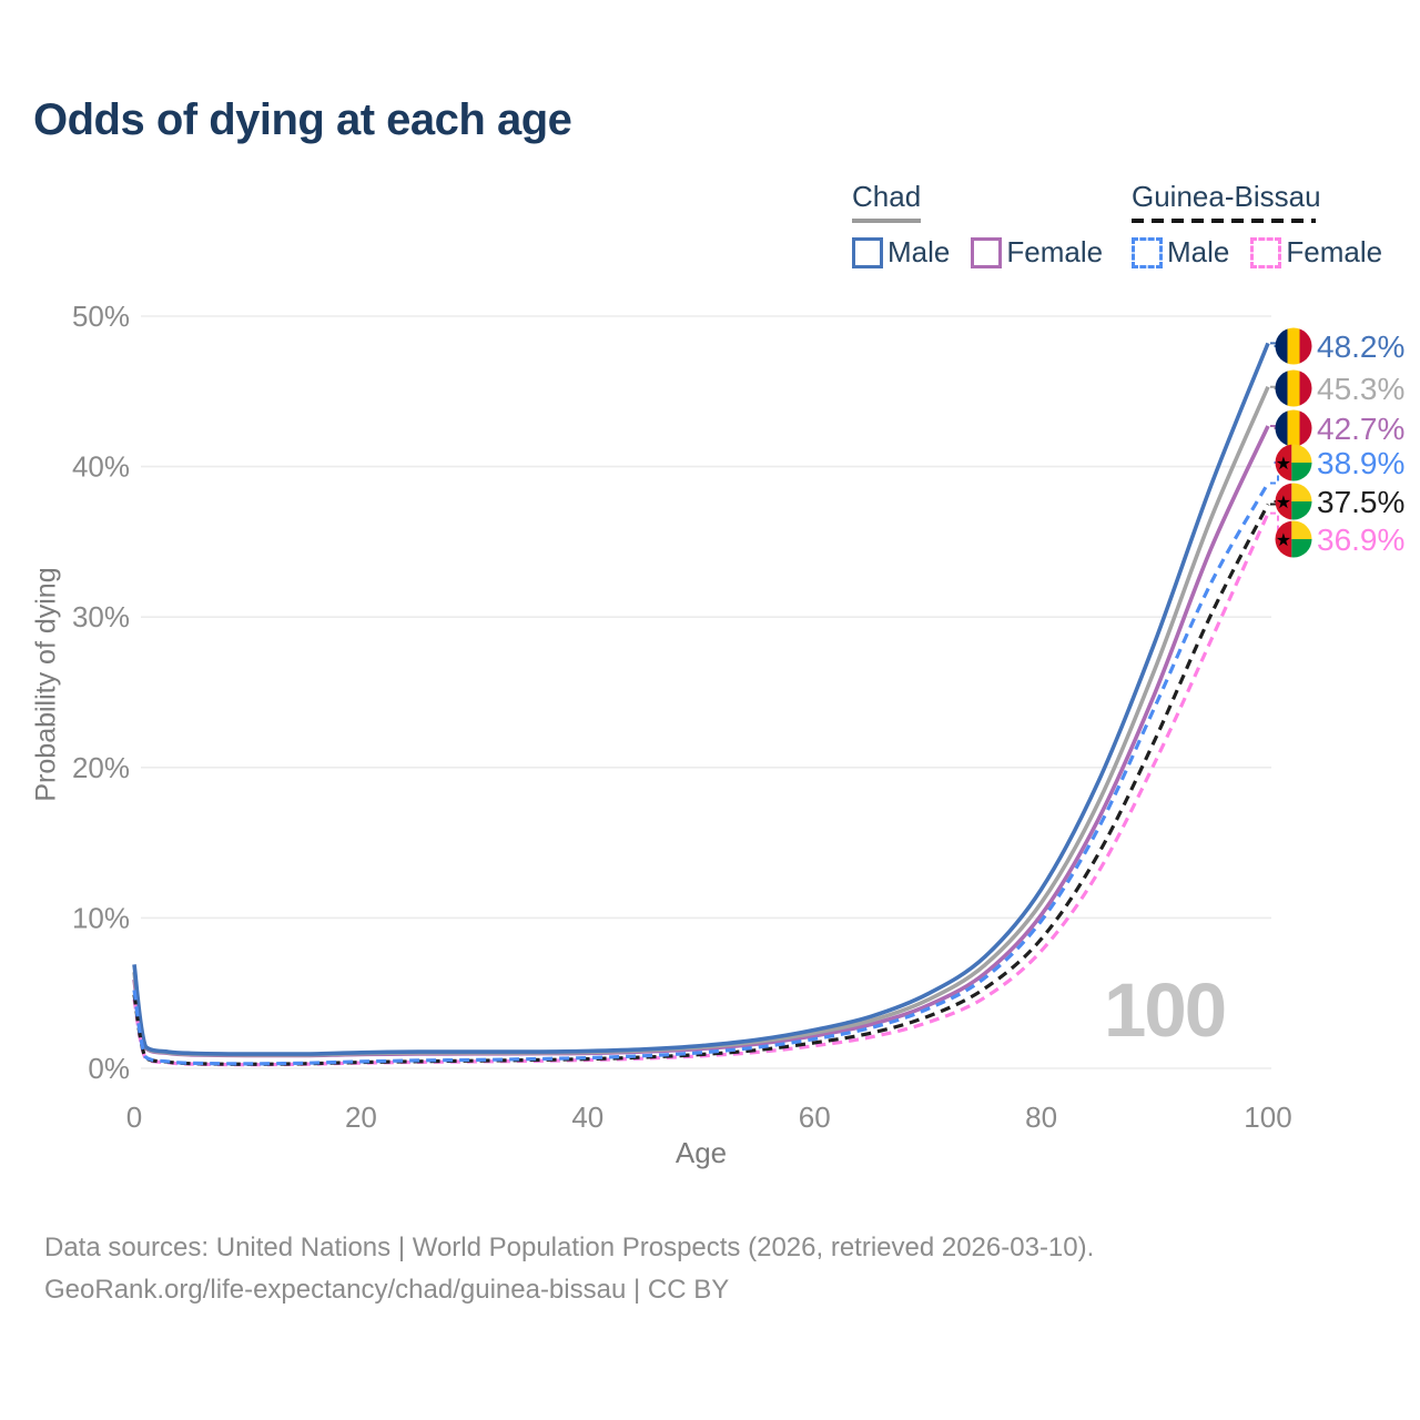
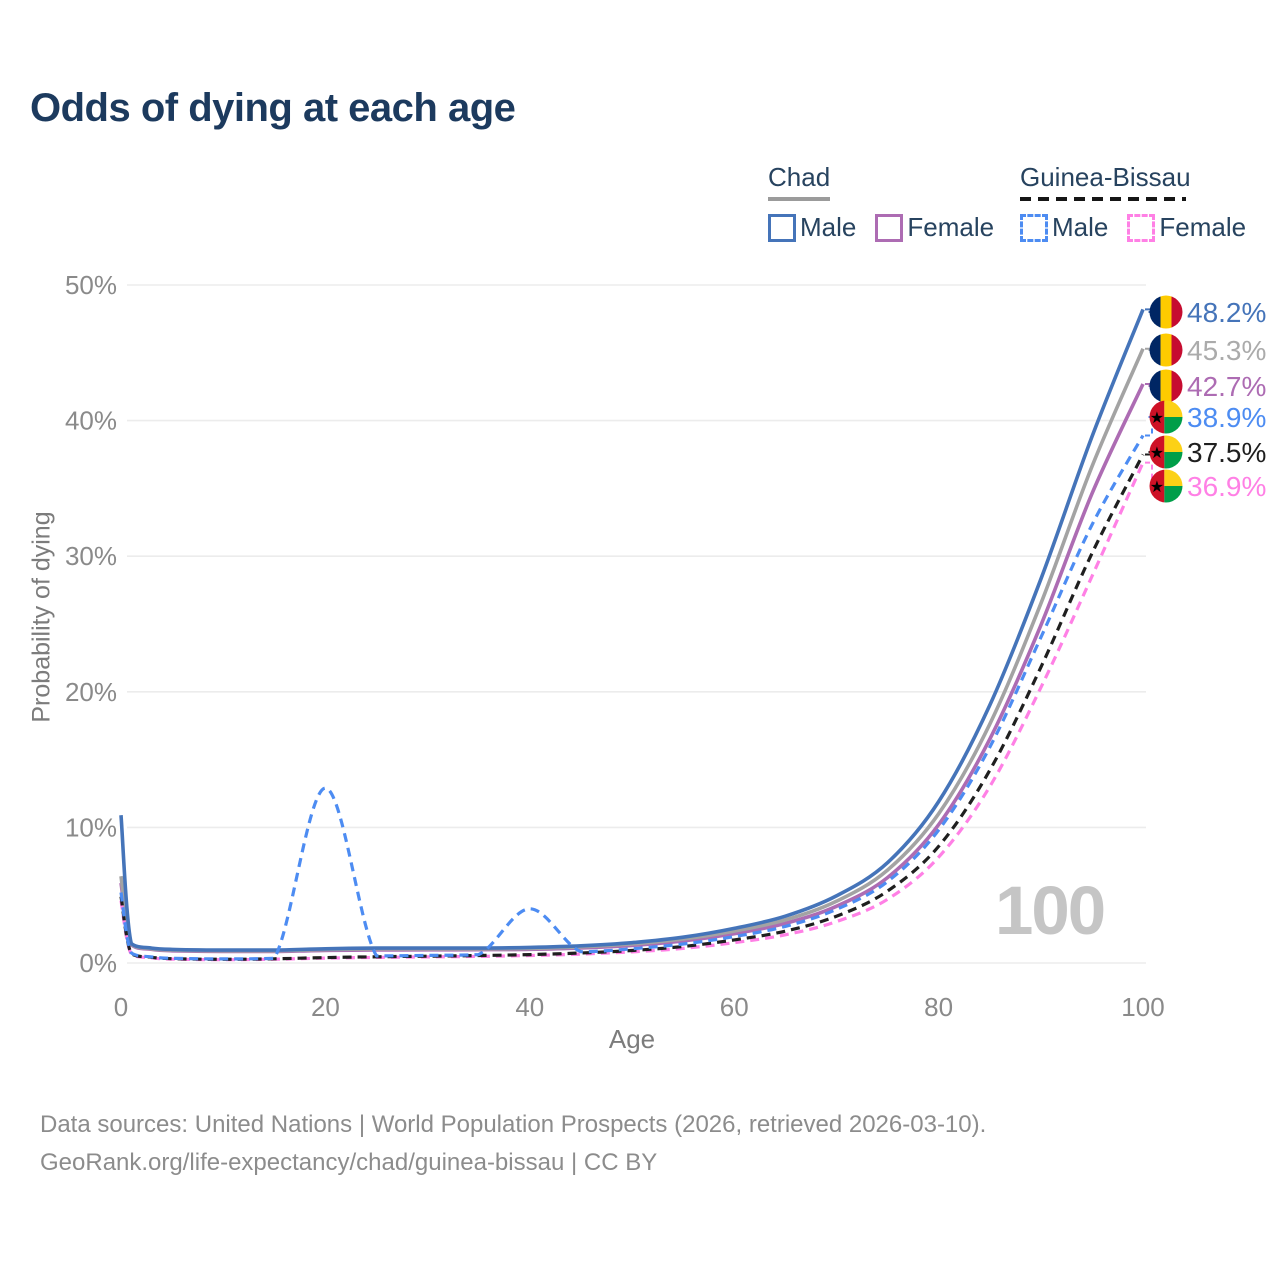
Chad Male/0: 6.9% -> 10.9%
Guinea-Bissau Male/20: 0.5% -> 12.9%
Guinea-Bissau Male/40: 0.7% -> 4.0%
